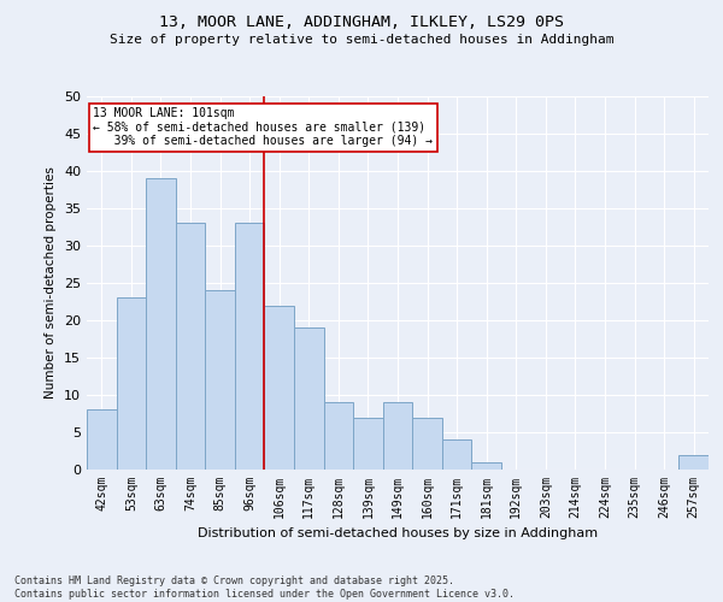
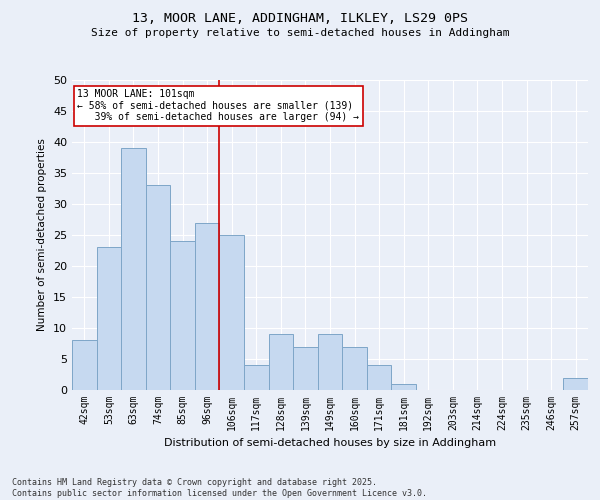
96sqm: 33 -> 27
106sqm: 22 -> 25
117sqm: 19 -> 4
